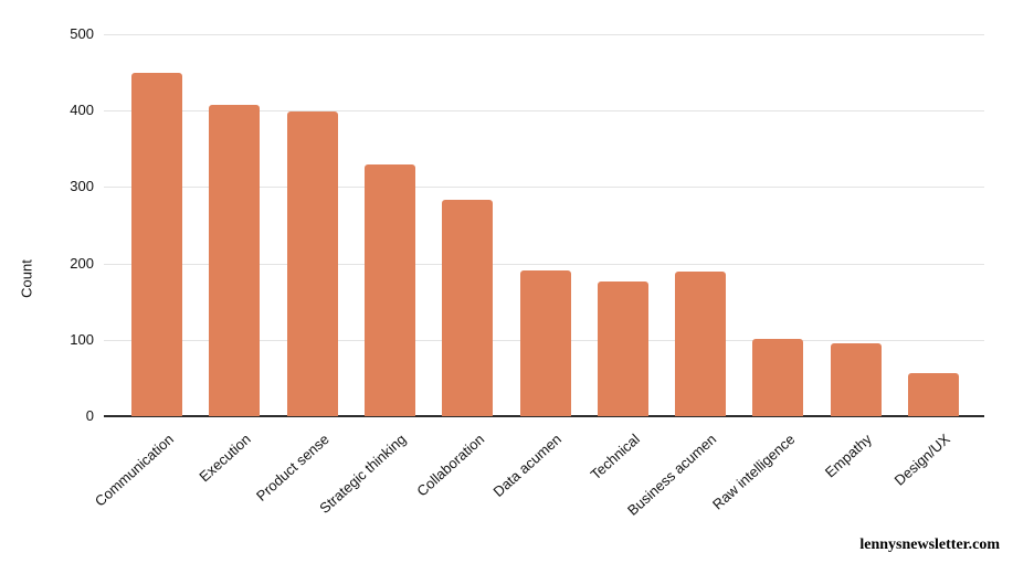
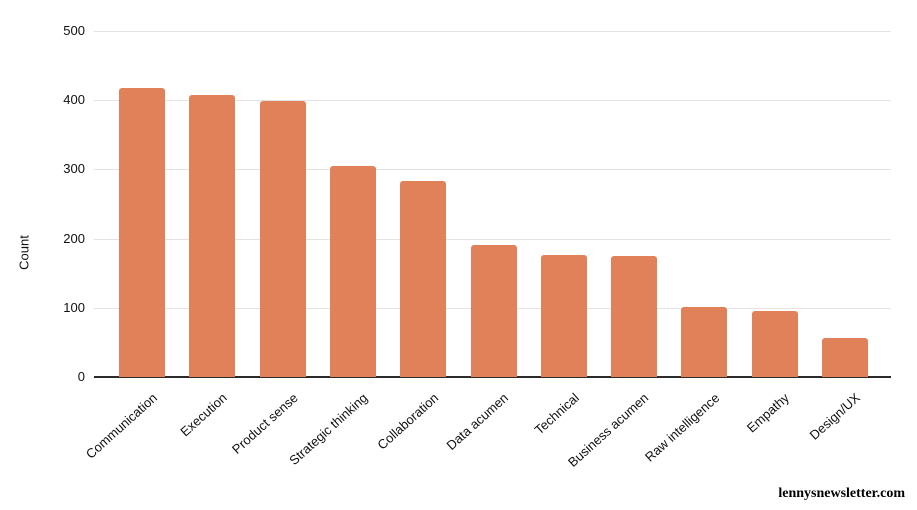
Communication: 450 -> 420
Strategic thinking: 330 -> 300
Business acumen: 190 -> 180
